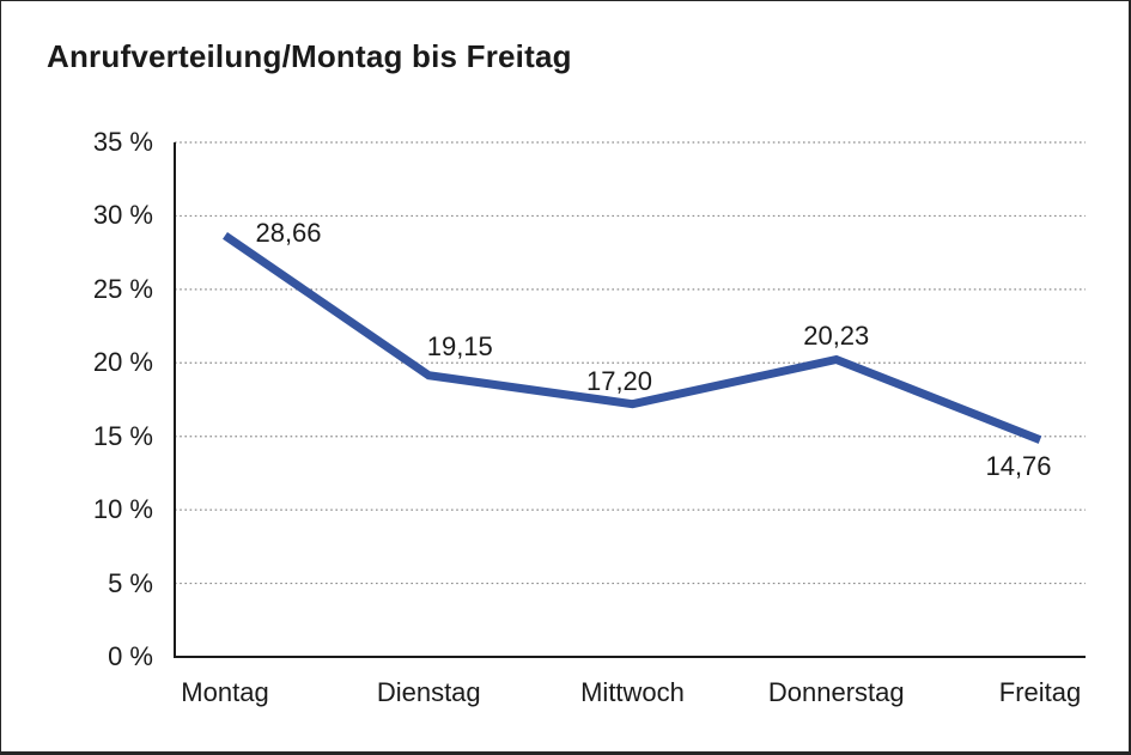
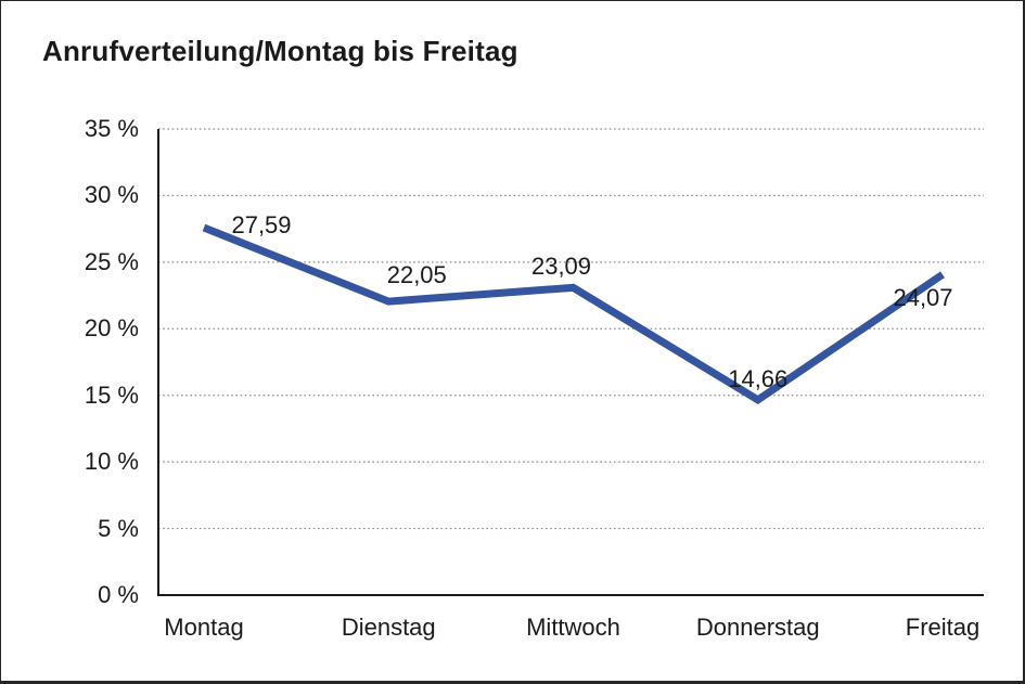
Montag: 28,66 -> 27,59
Dienstag: 19,15 -> 22,05
Mittwoch: 17,20 -> 23,09
Donnerstag: 20,23 -> 14,66
Freitag: 14,76 -> 24,07
